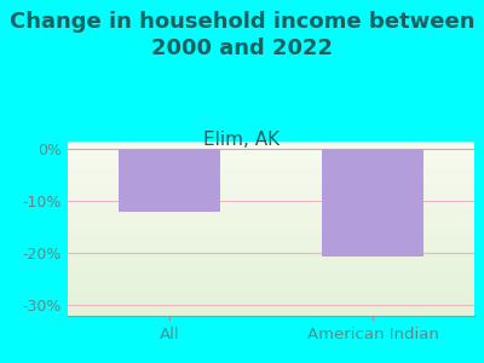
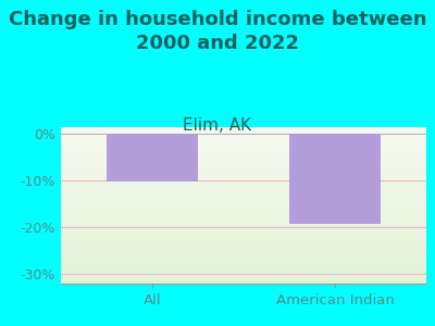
All: -12.0% -> -10.2%
American Indian: -20.5% -> -19.2%
